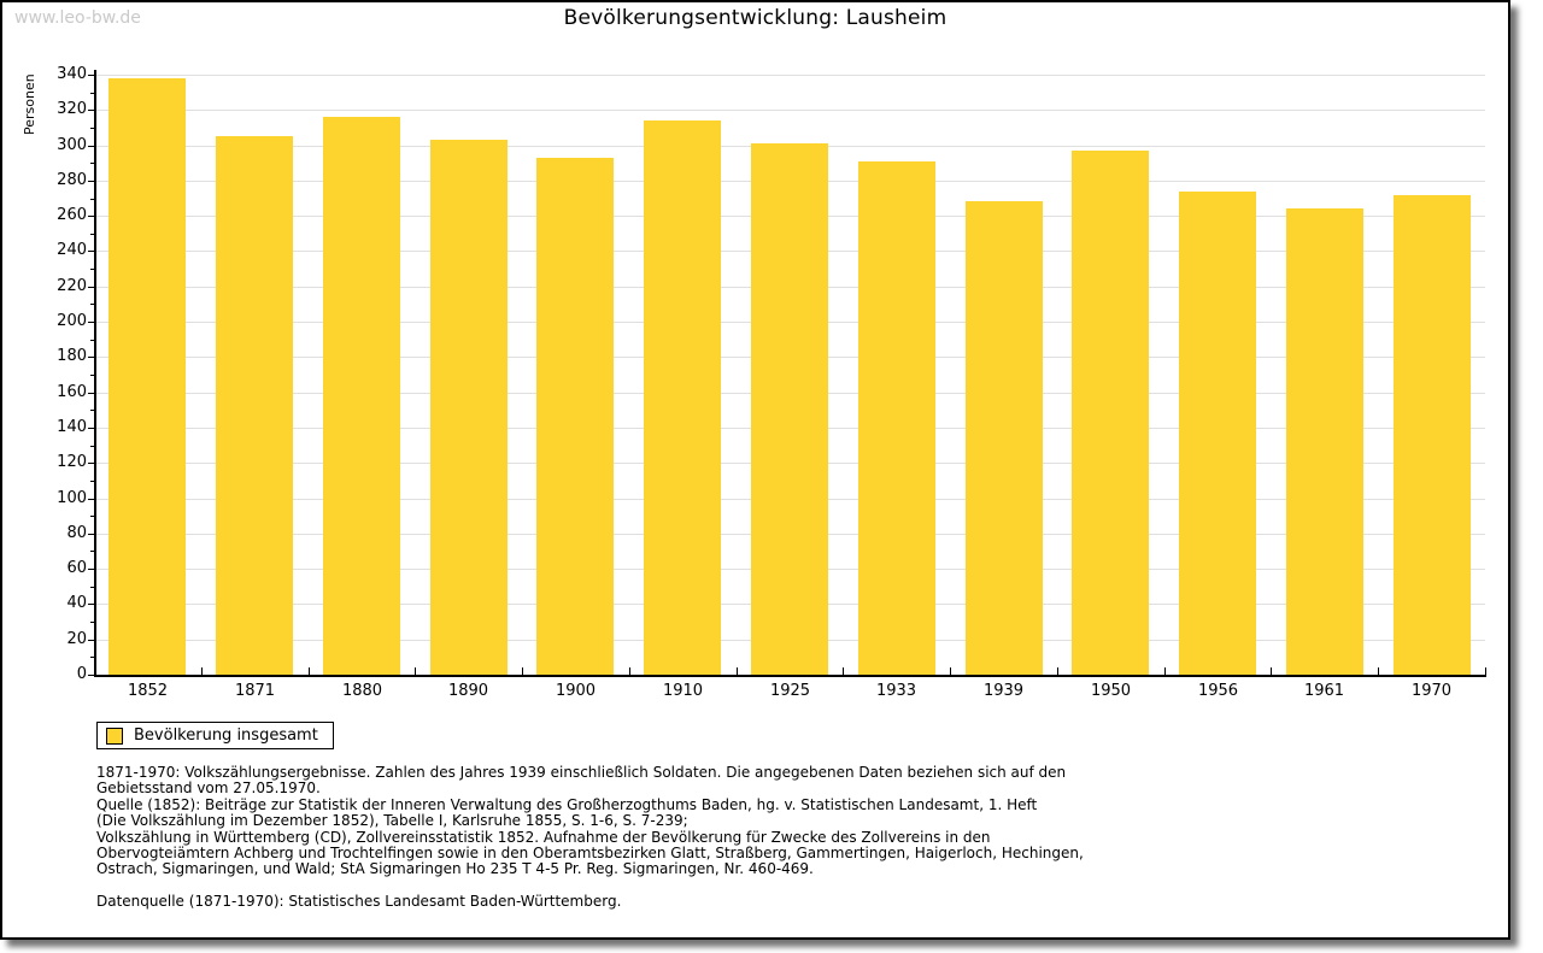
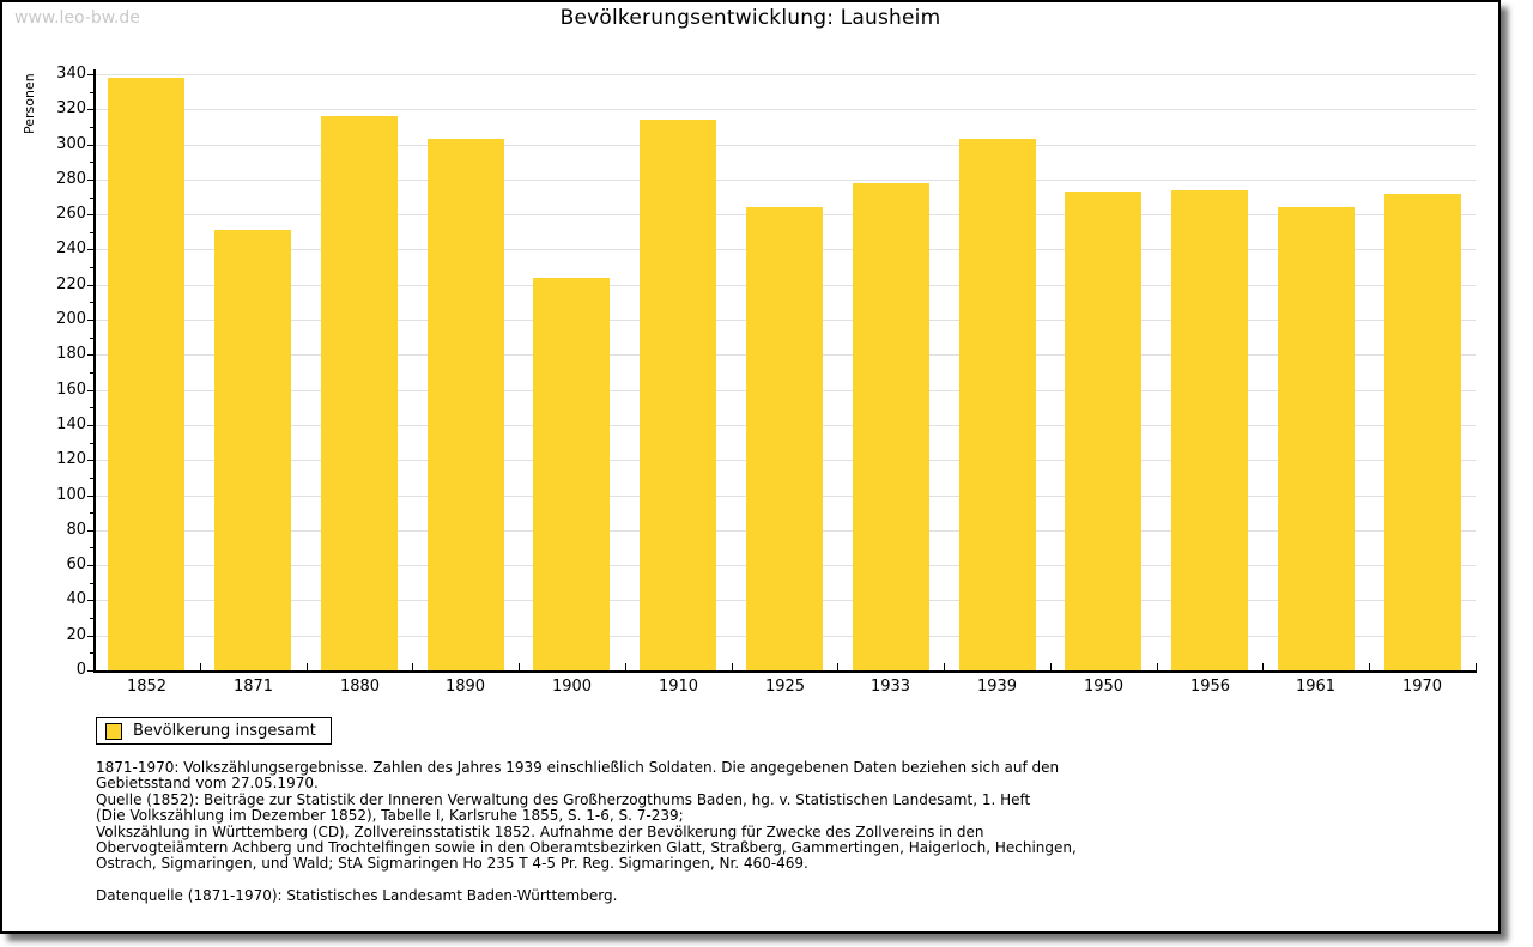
1871: 305 -> 251
1900: 293 -> 224
1925: 301 -> 264
1933: 291 -> 278
1939: 268 -> 303
1950: 297 -> 273
